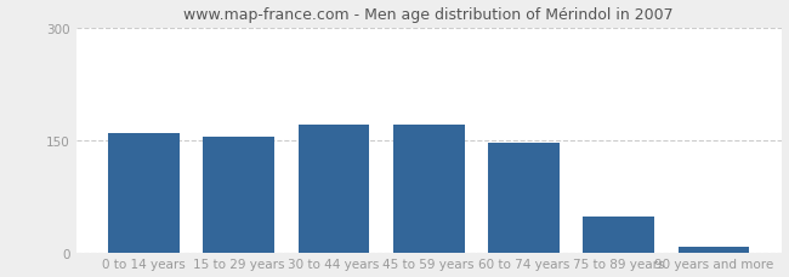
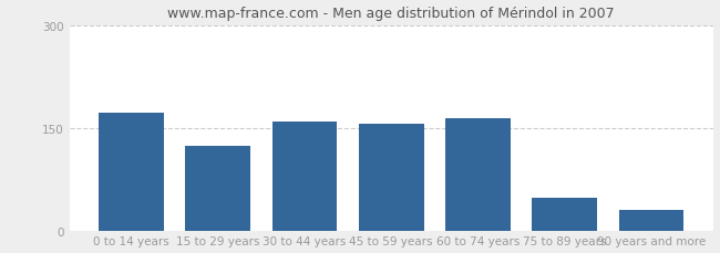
0 to 14 years: 160 -> 172
15 to 29 years: 154 -> 124
30 to 44 years: 170 -> 160
45 to 59 years: 170 -> 156
60 to 74 years: 146 -> 164
90 years and more: 8 -> 30
